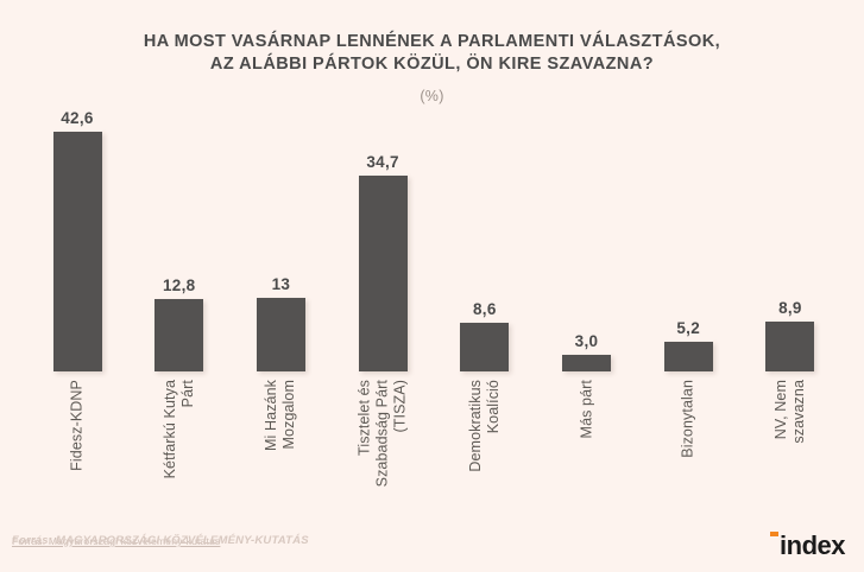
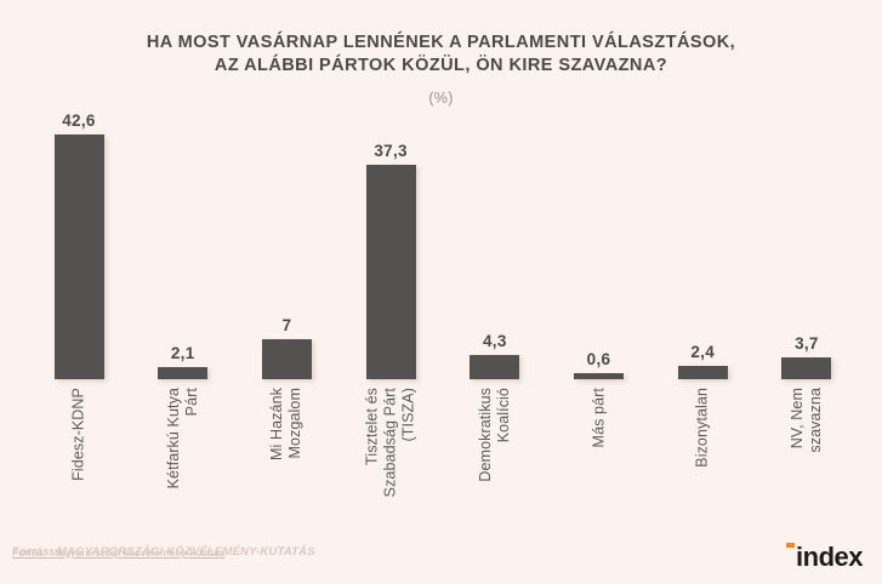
Kétfarkú Kutya Párt: 12,8 -> 2,1
Mi Hazánk Mozgalom: 13 -> 7
Tisztelet és Szabadság Párt (TISZA): 34,7 -> 37,3
Demokratikus Koalíció: 8,6 -> 4,3
Más párt: 3,0 -> 0,6
Bizonytalan: 5,2 -> 2,4
NV, Nem szavazna: 8,9 -> 3,7
